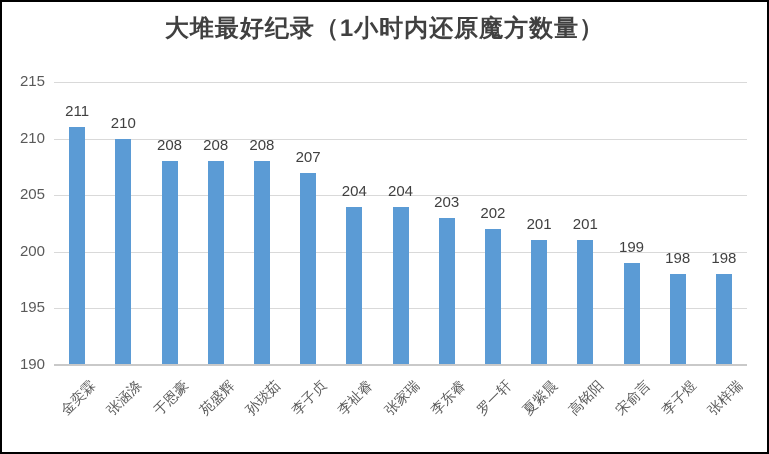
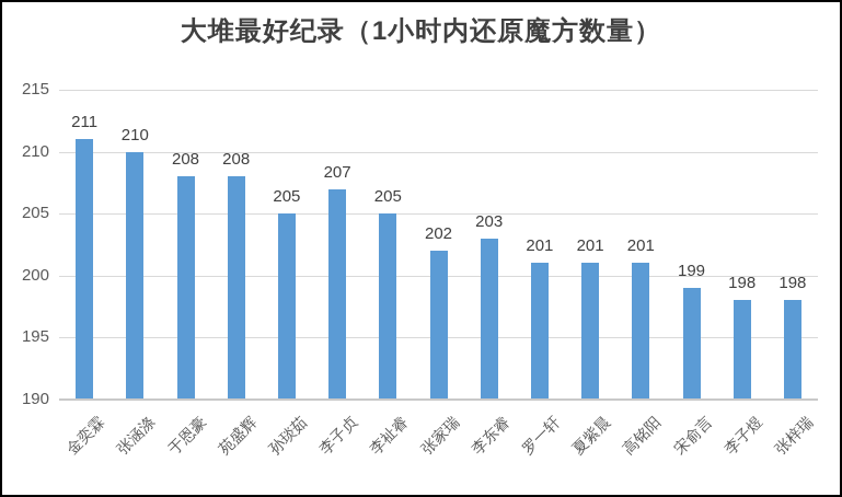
孙琰茹: 208 -> 205
李祉睿: 204 -> 205
张家瑞: 204 -> 202
罗一轩: 202 -> 201
